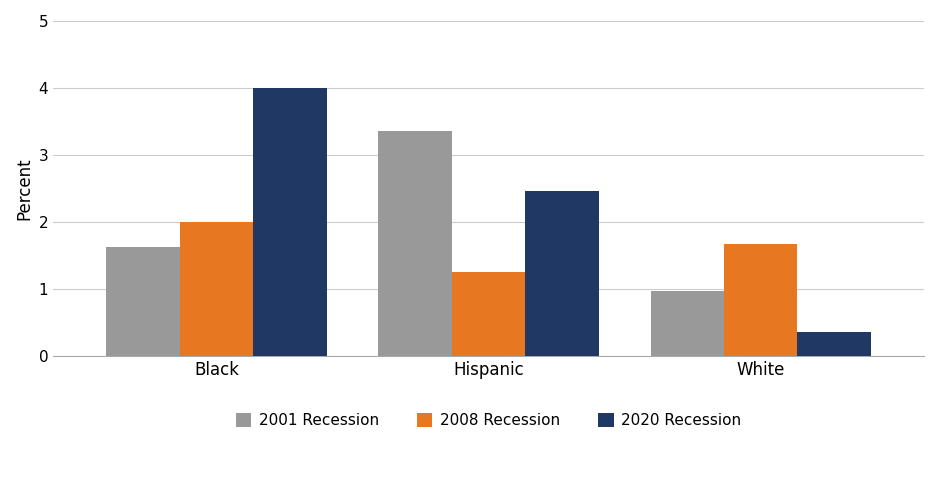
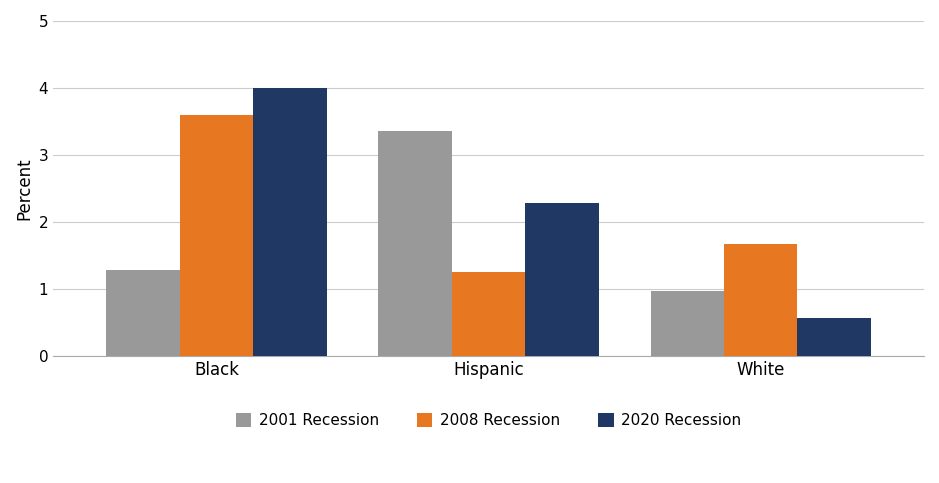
2001 Recession/Black: 1.63 -> 1.28
2008 Recession/Black: 2.00 -> 3.60
2020 Recession/Hispanic: 2.46 -> 2.28
2020 Recession/White: 0.35 -> 0.56
